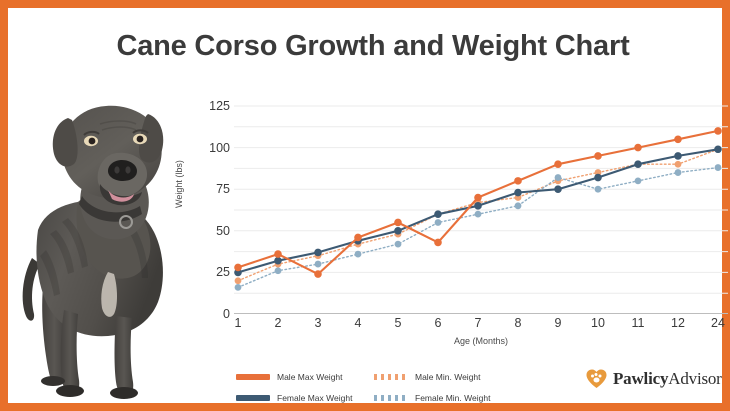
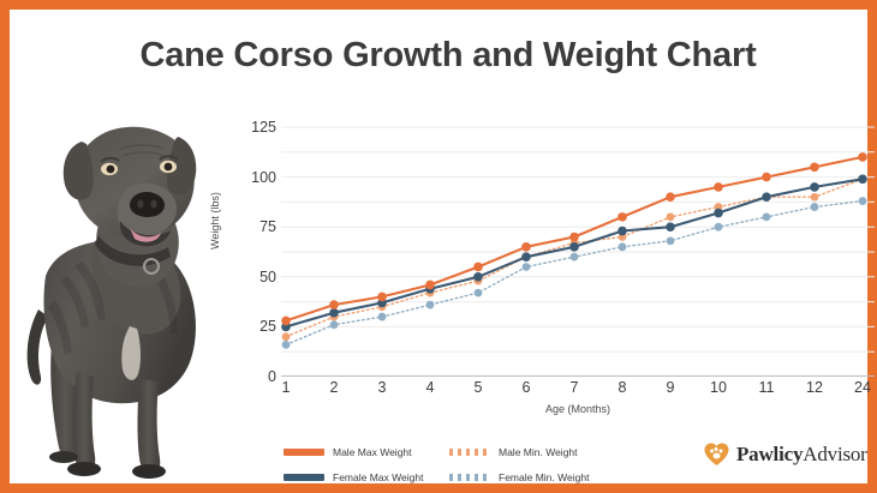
Male Max Weight/3: 24 -> 40
Male Max Weight/6: 43 -> 65
Female Min. Weight/9: 82 -> 68
